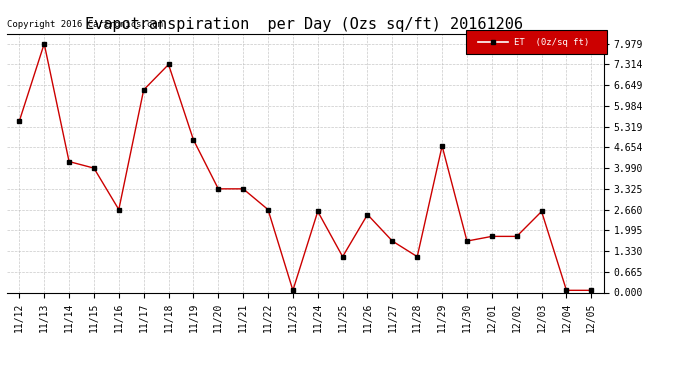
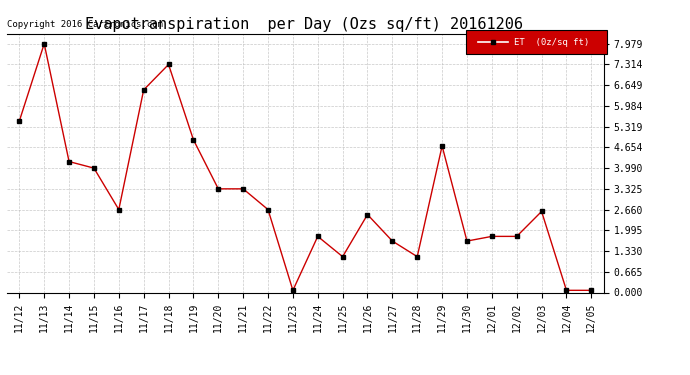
11/24: 2.60 -> 1.80
